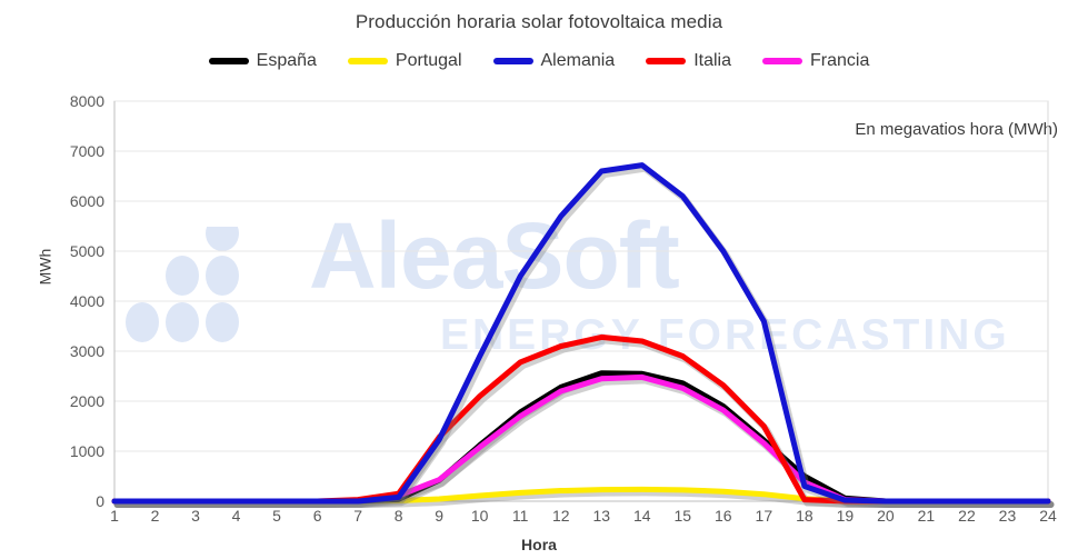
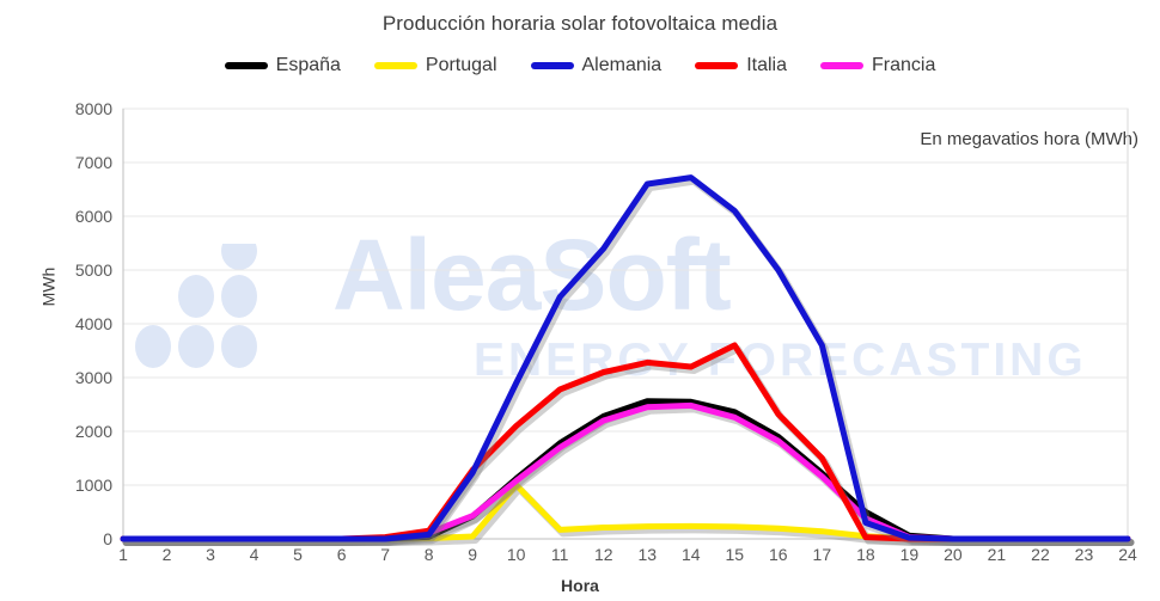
Portugal/10: 100 -> 1000
Alemania/12: 5700 -> 5400
Italia/15: 2900 -> 3600
